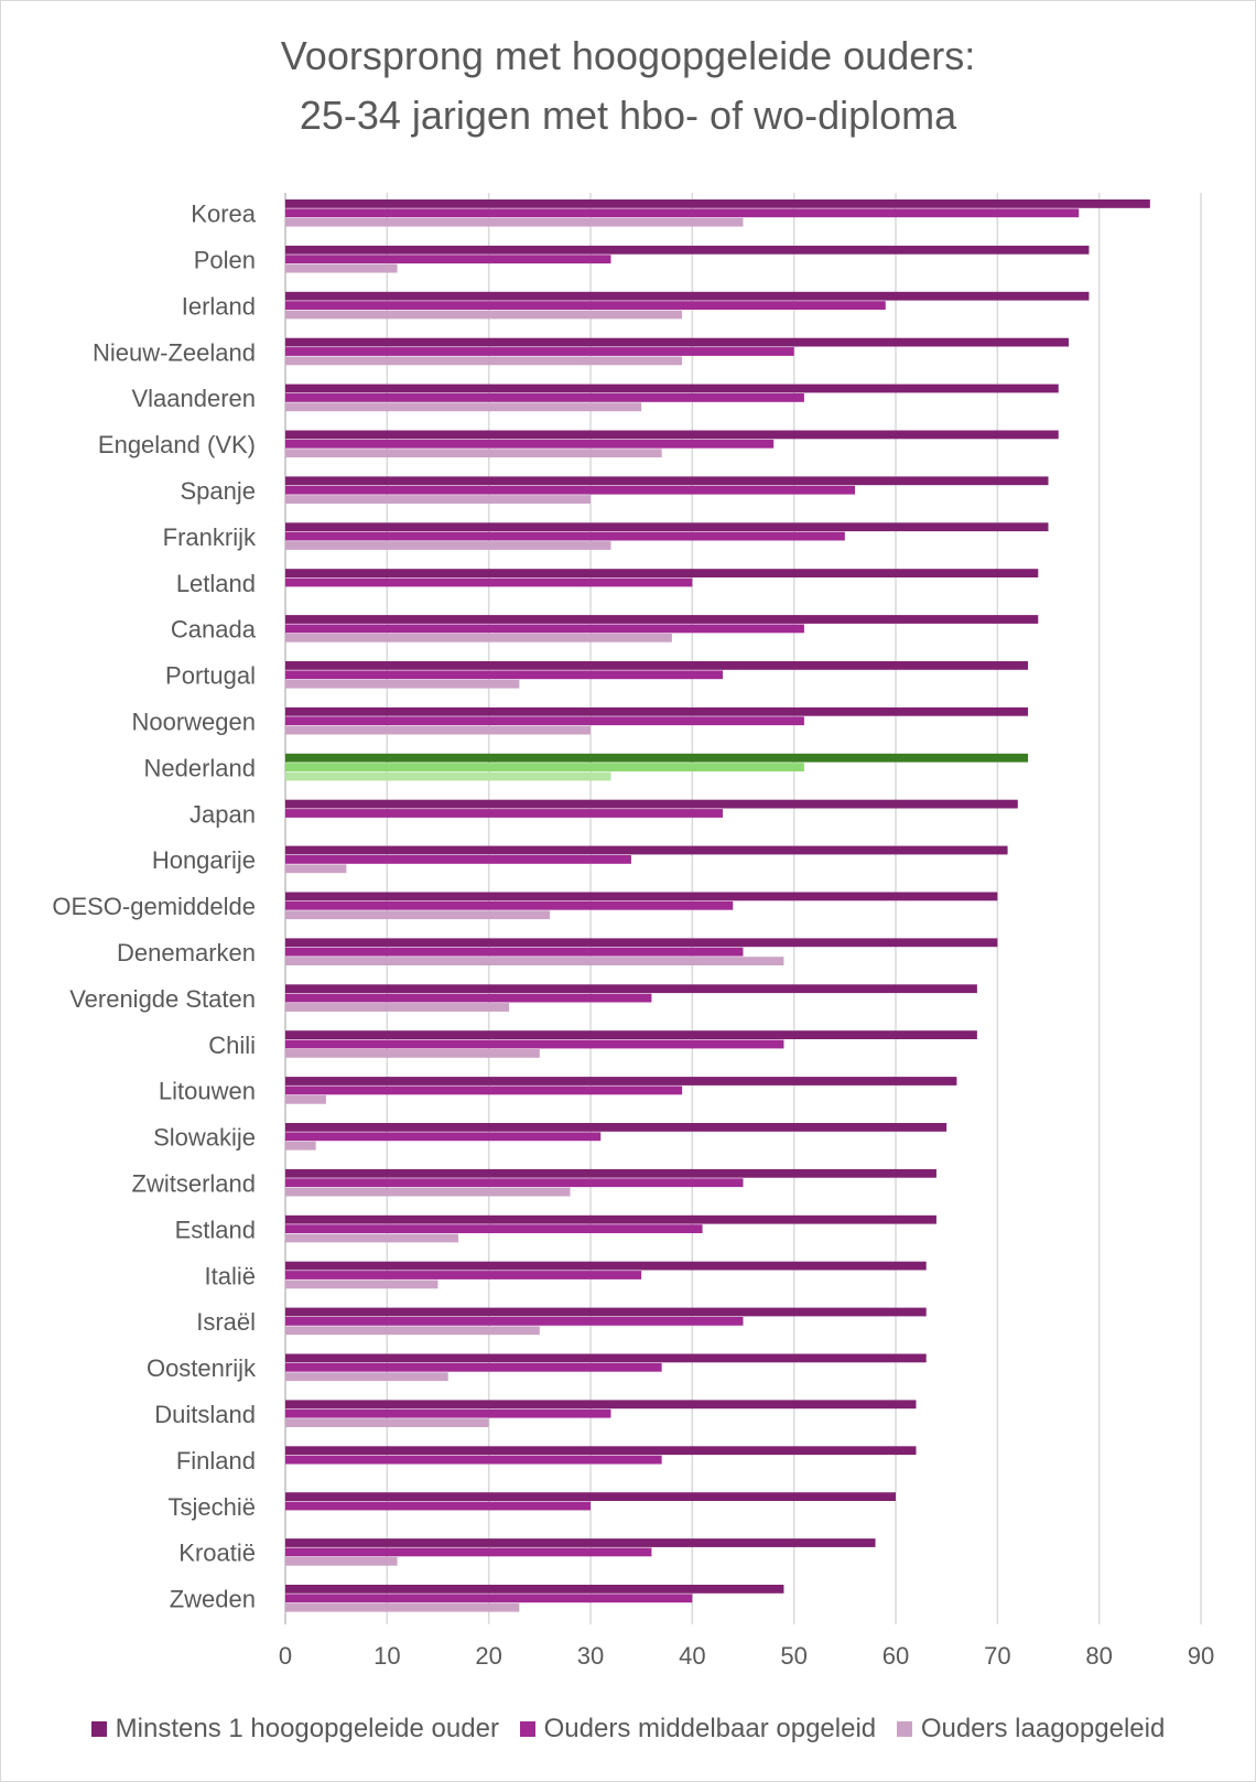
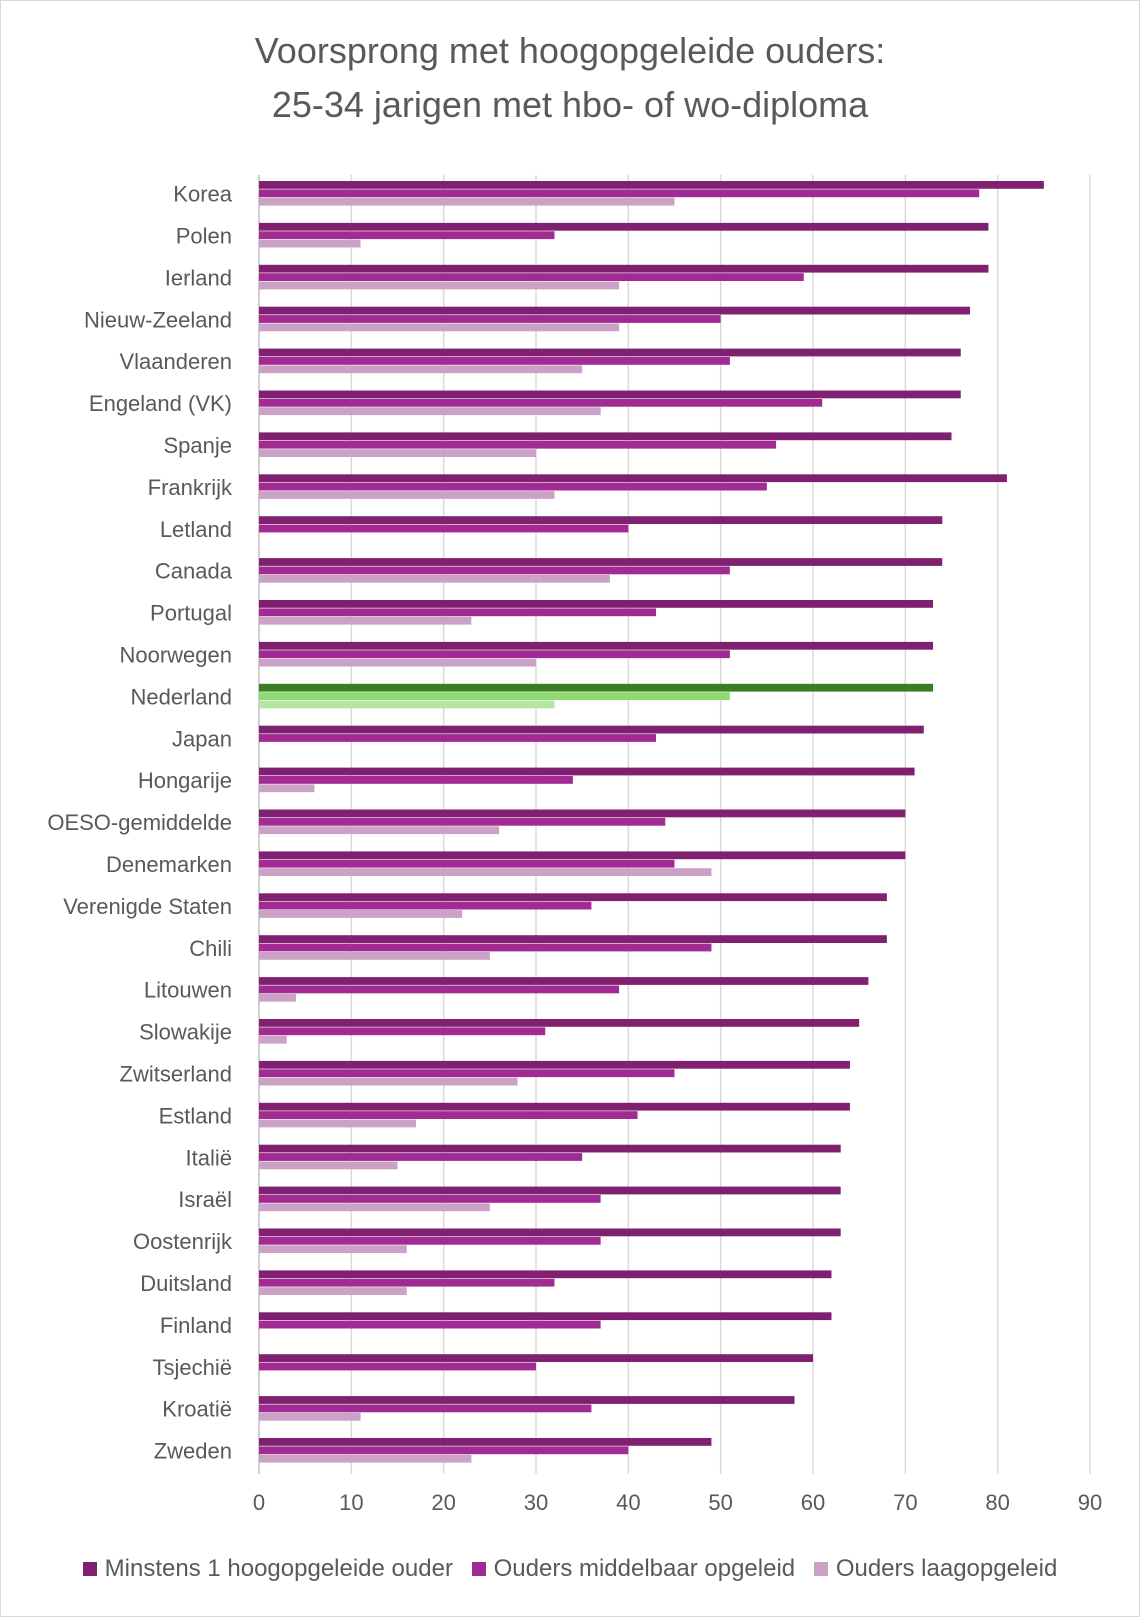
Ouders middelbaar opgeleid/Engeland (VK): 48 -> 61
Minstens 1 hoogopgeleide ouder/Frankrijk: 75 -> 81
Ouders middelbaar opgeleid/Israël: 45 -> 37
Ouders laagopgeleid/Duitsland: 20 -> 16
